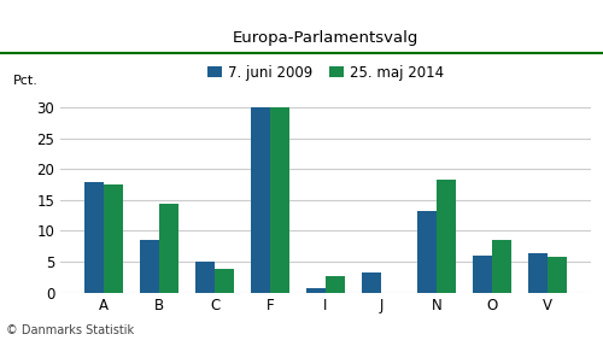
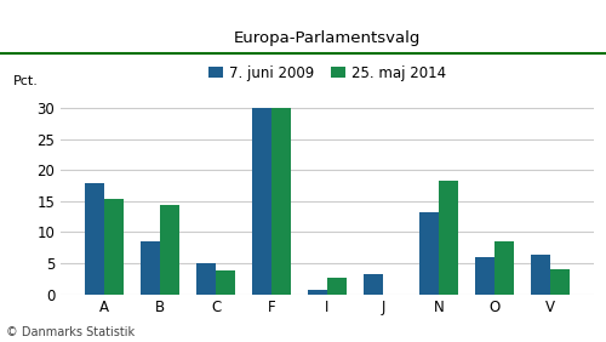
25. maj 2014/A: 17.5 -> 15.4
25. maj 2014/V: 5.7 -> 4.0
